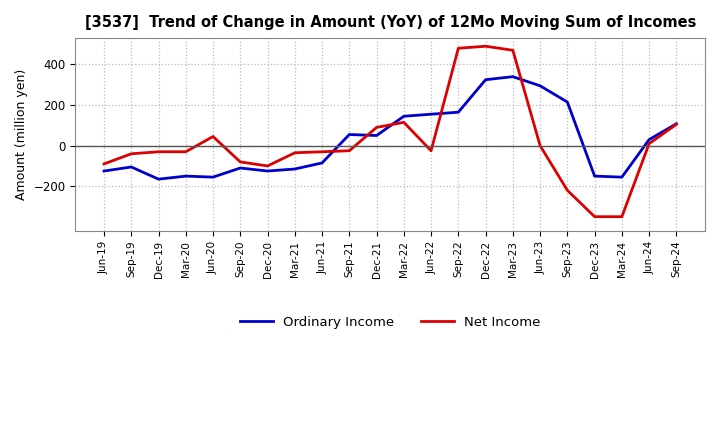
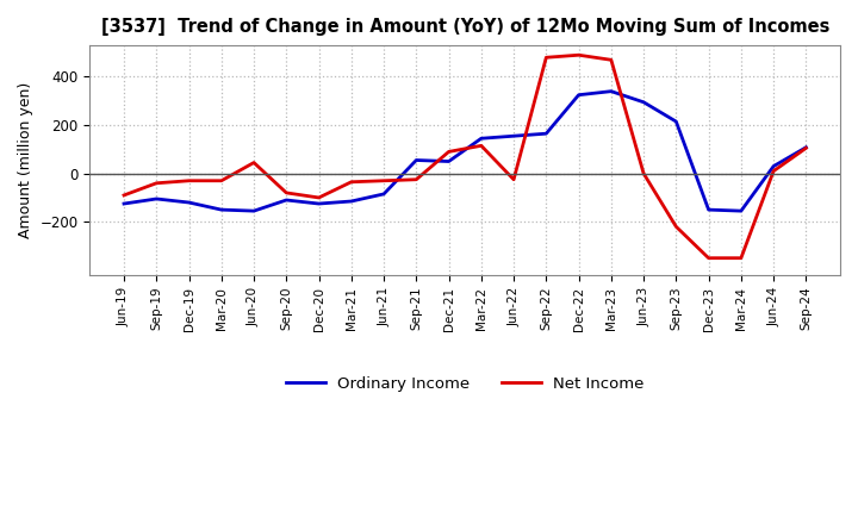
Ordinary Income/Dec-19: -165 -> -120
